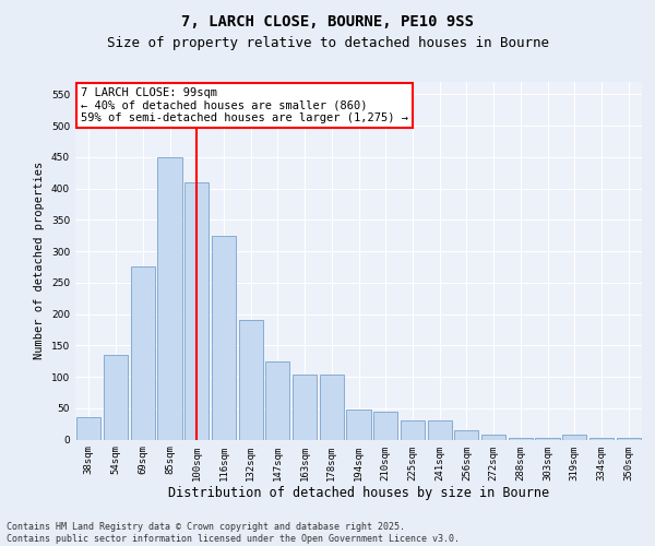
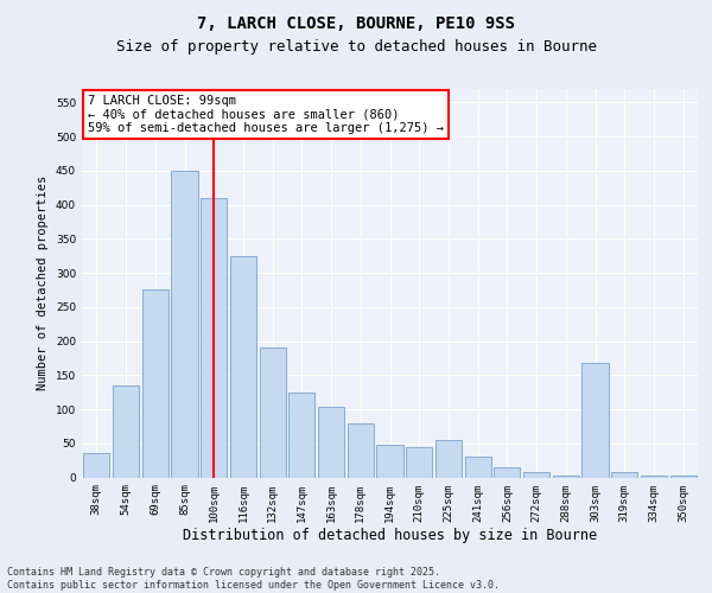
178sqm: 103 -> 80
225sqm: 30 -> 54
303sqm: 2 -> 168
